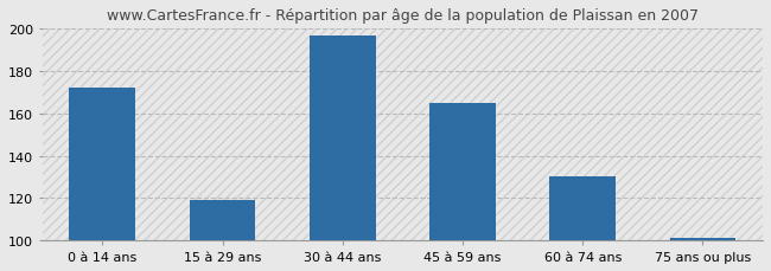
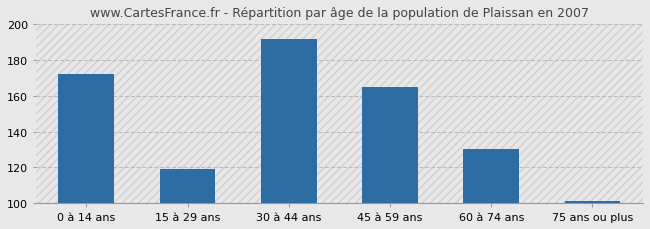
30 à 44 ans: 197 -> 192
